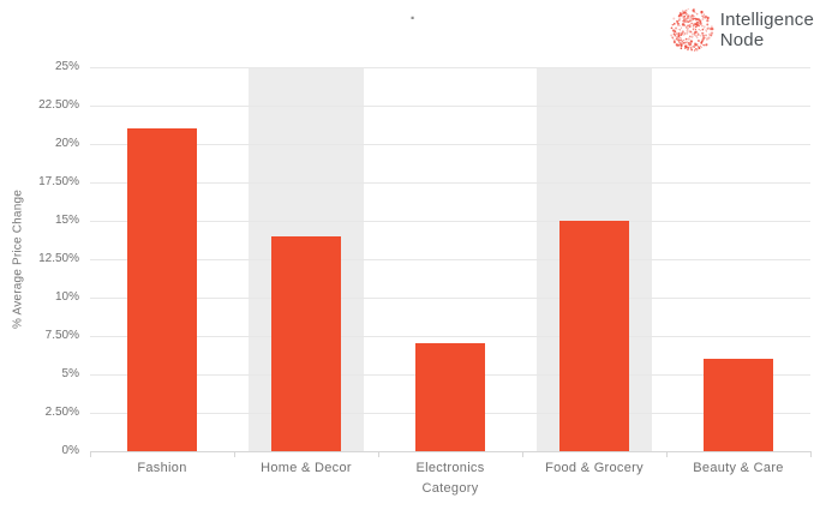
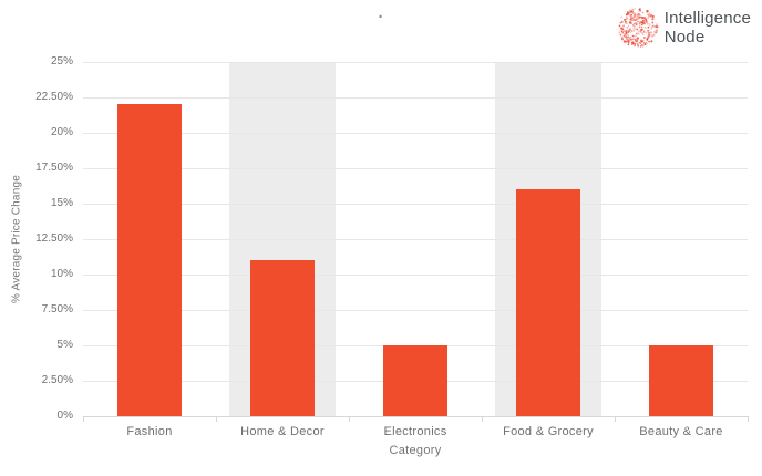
Fashion: 21% -> 22%
Home & Decor: 14% -> 11%
Electronics: 7% -> 5%
Food & Grocery: 15% -> 16%
Beauty & Care: 6% -> 5%
